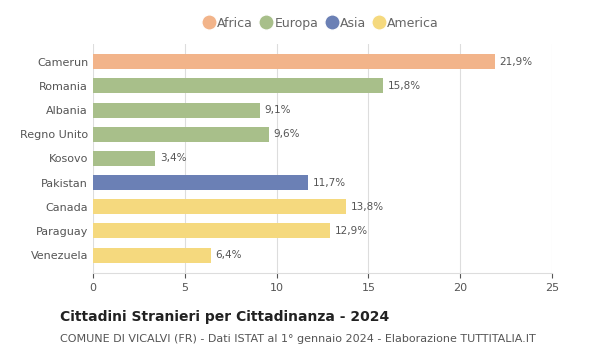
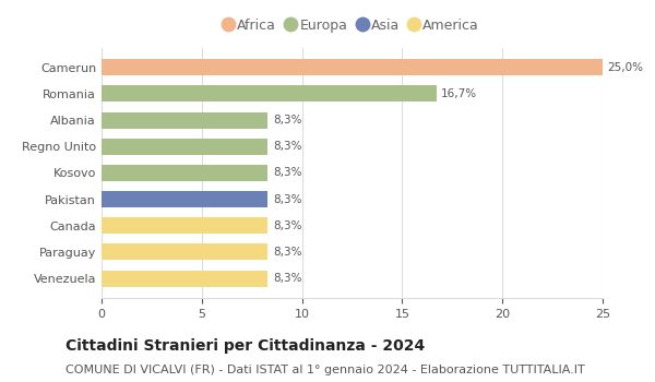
Camerun: 21,9% -> 25,0%
Romania: 15,8% -> 16,7%
Albania: 9,1% -> 8,3%
Regno Unito: 9,6% -> 8,3%
Kosovo: 3,4% -> 8,3%
Pakistan: 11,7% -> 8,3%
Canada: 13,8% -> 8,3%
Paraguay: 12,9% -> 8,3%
Venezuela: 6,4% -> 8,3%
